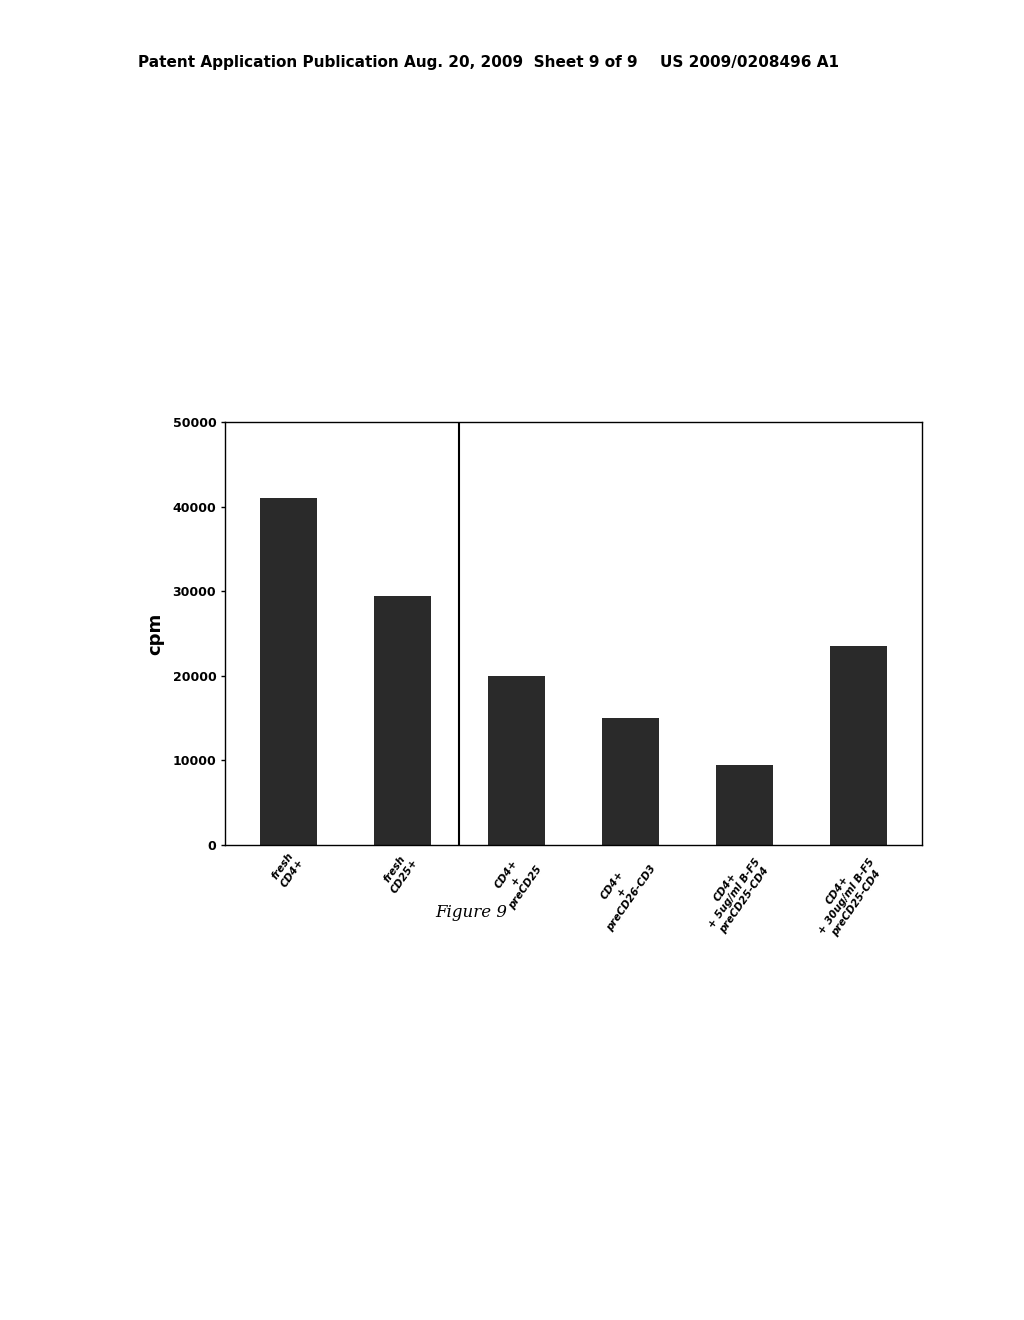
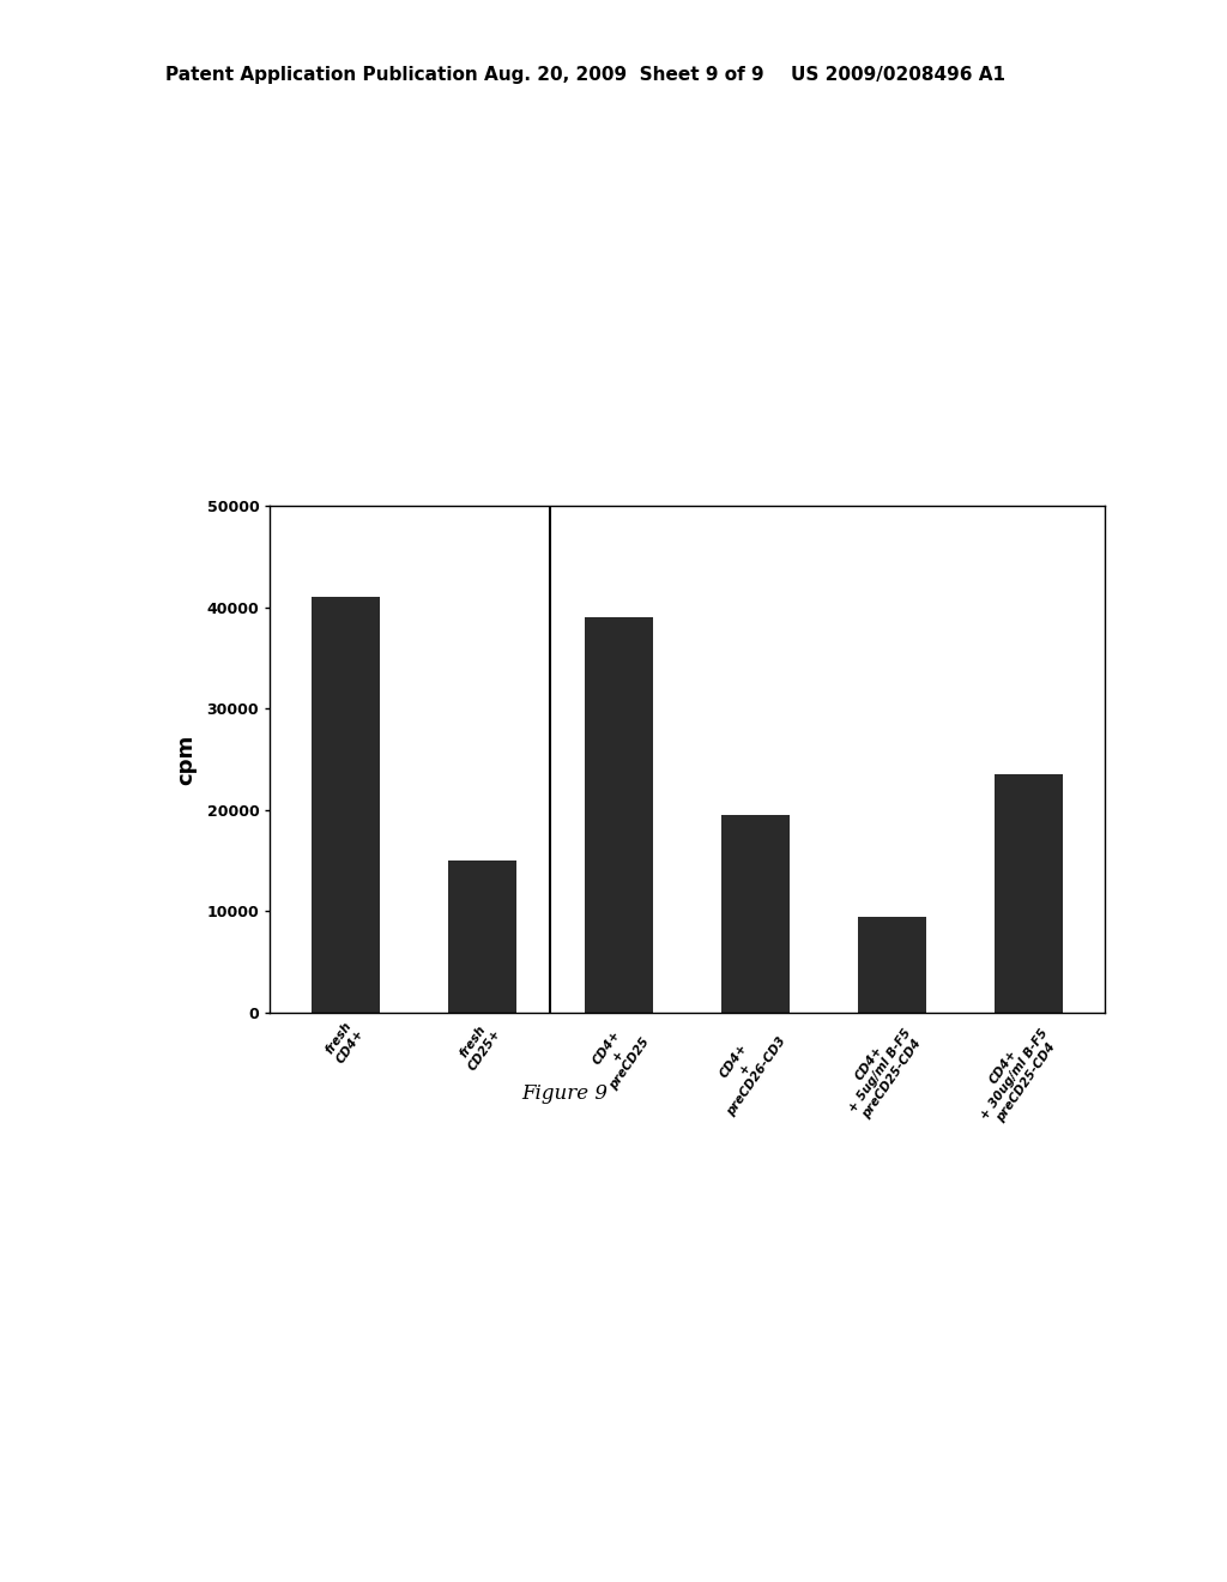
fresh CD25+: 29400 -> 15000
CD4+ + preCD25: 20000 -> 39000
CD4+ + preCD26-CD3: 15000 -> 19500
